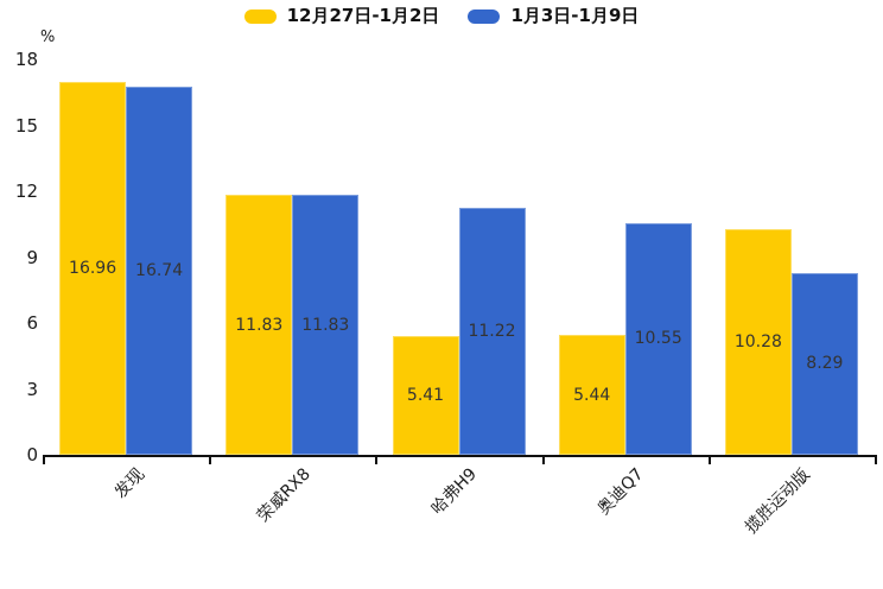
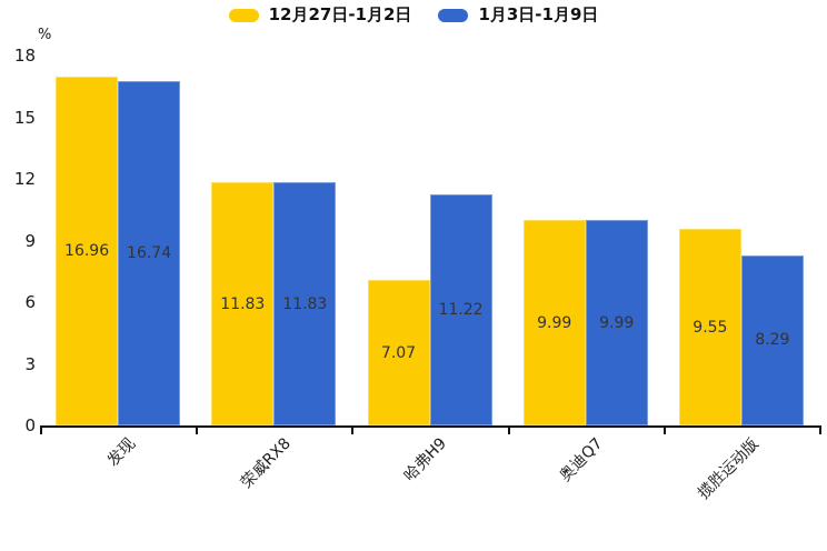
12月27日-1月2日/哈弗H9: 5.41 -> 7.07
12月27日-1月2日/奥迪Q7: 5.44 -> 9.99
1月3日-1月9日/奥迪Q7: 10.55 -> 9.99
12月27日-1月2日/揽胜运动版: 10.28 -> 9.55
